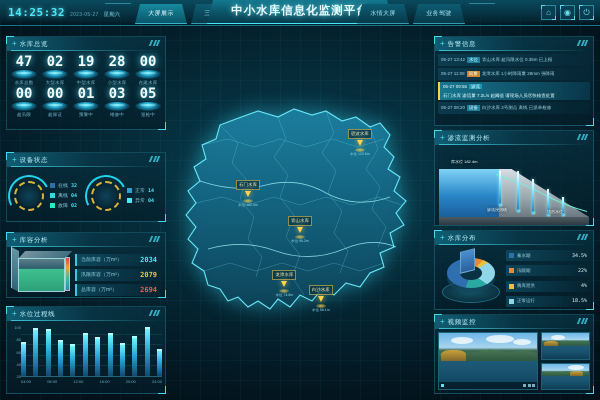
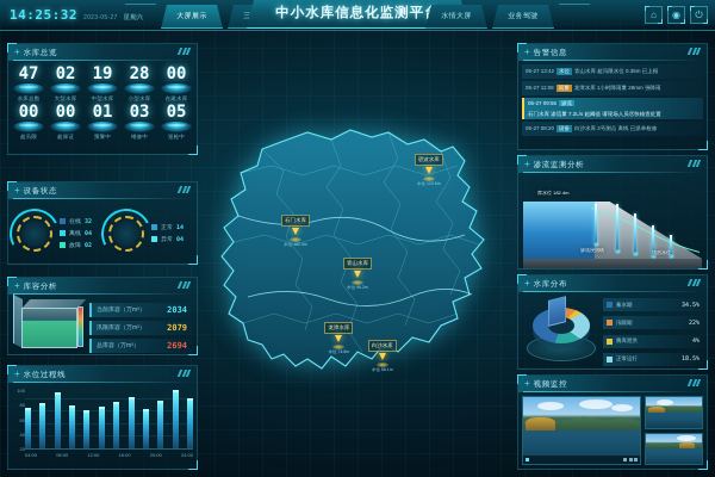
04:00: 90 -> 70
12:00: 80 -> 60
24:00: 50 -> 80
